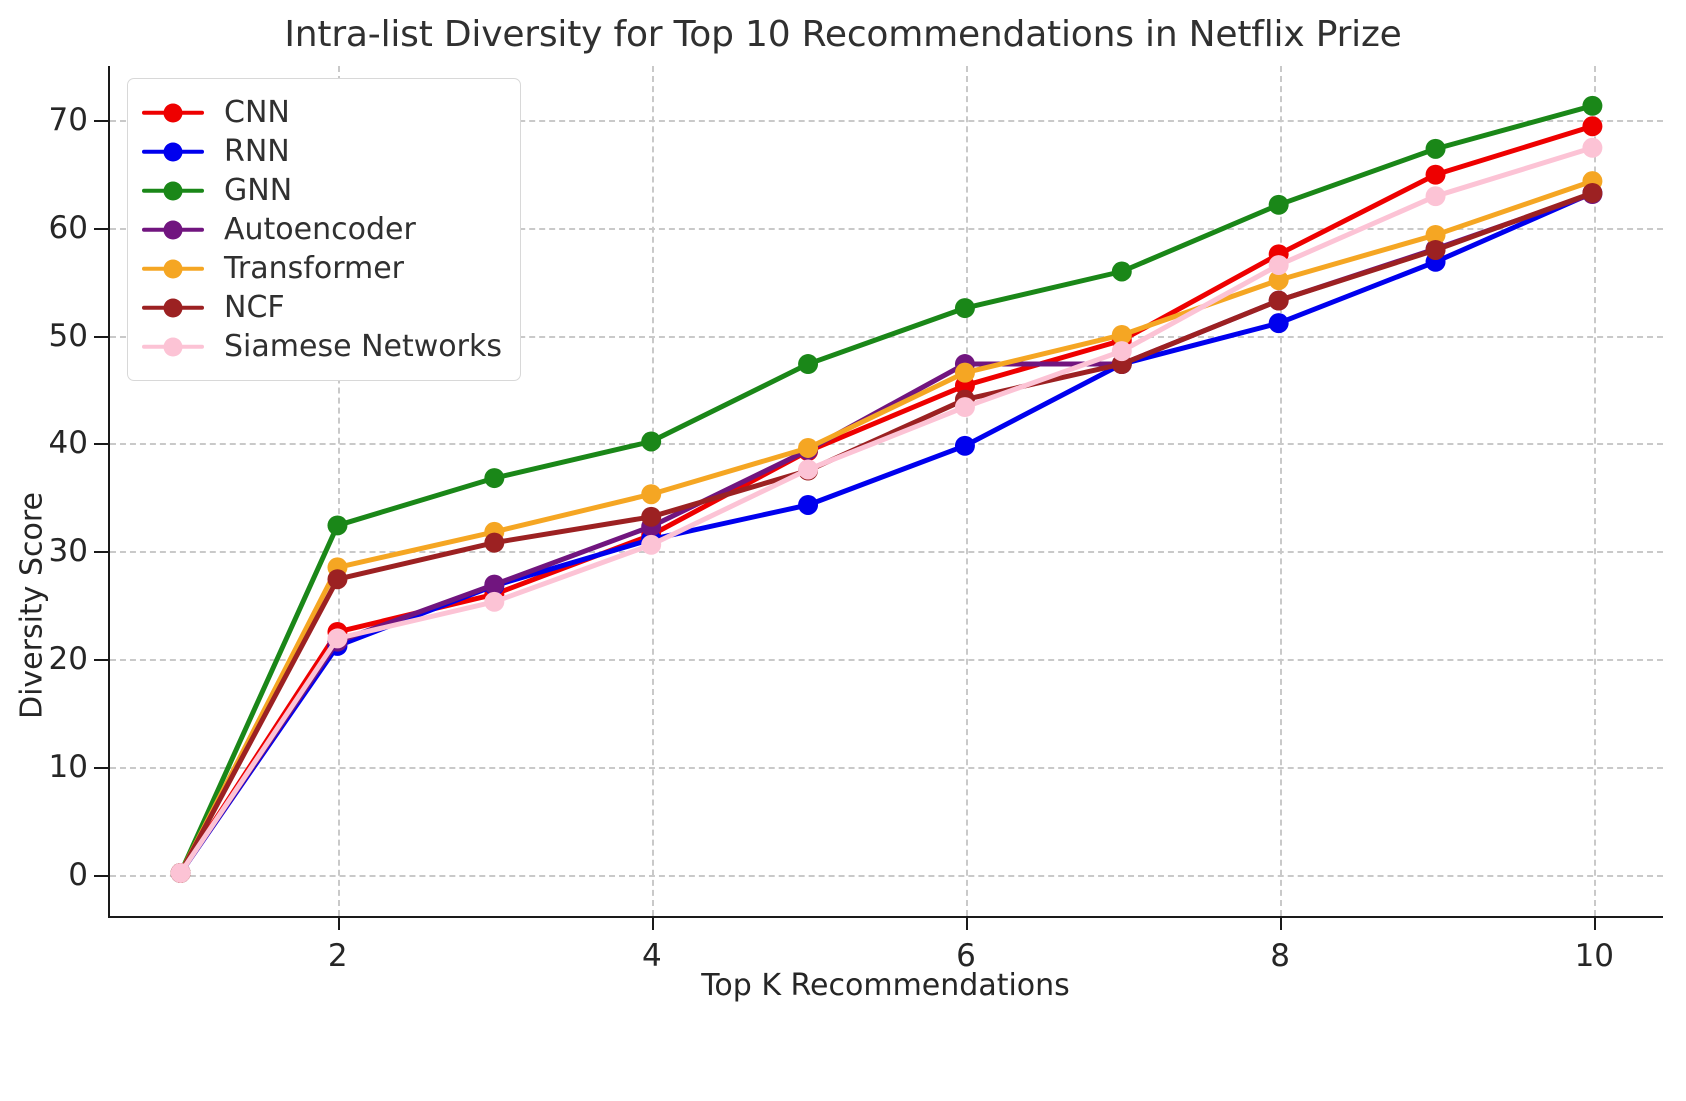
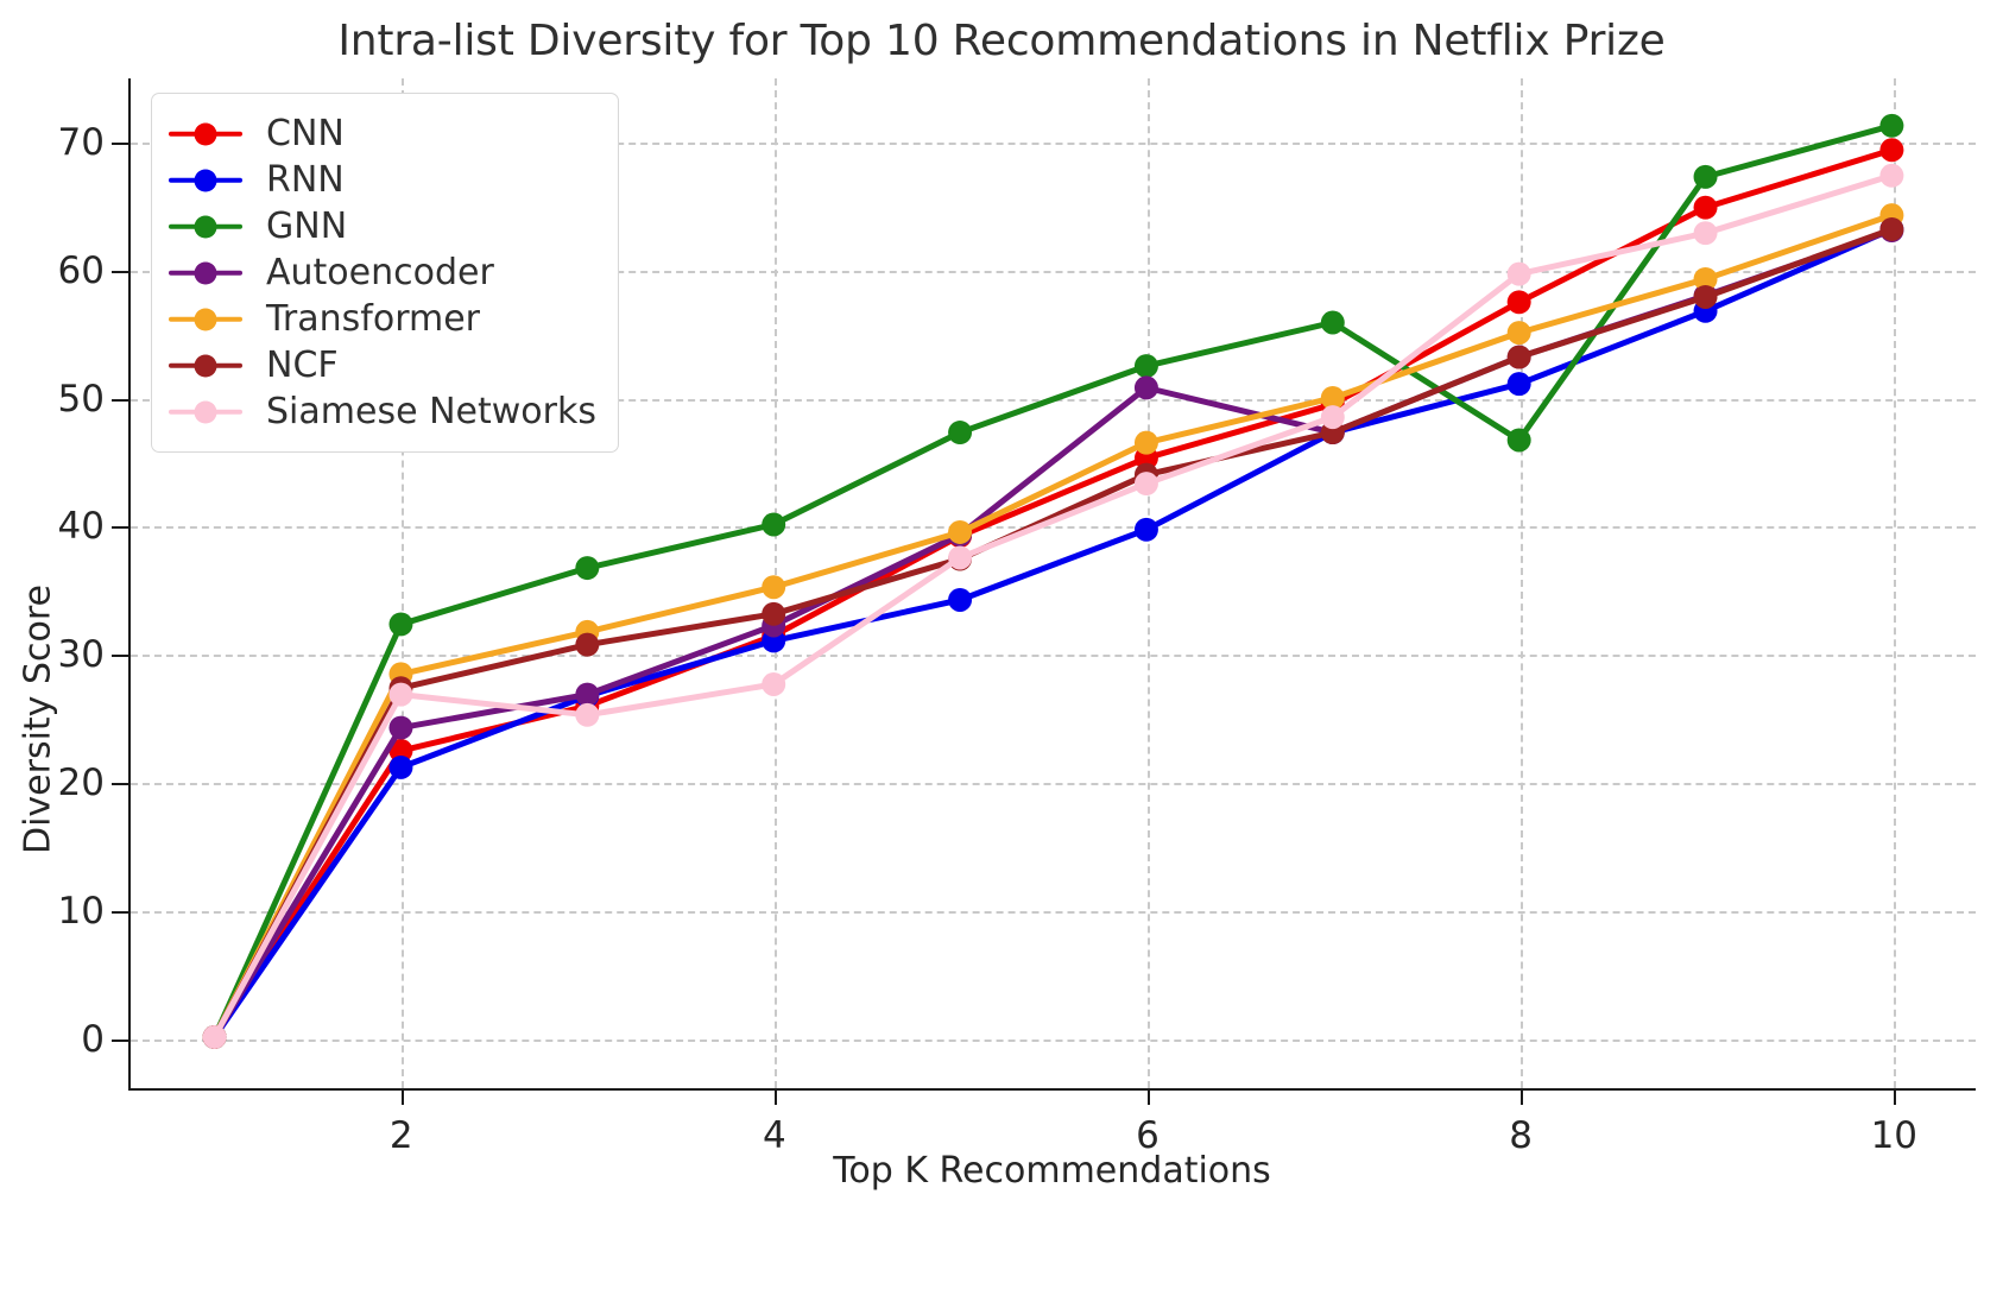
Autoencoder/2: 21.5 -> 24.2
Siamese Networks/2: 21.8 -> 26.8
Siamese Networks/4: 30.5 -> 27.6
Autoencoder/6: 47.3 -> 50.8
GNN/8: 62.1 -> 46.7
Siamese Networks/8: 56.5 -> 59.7
